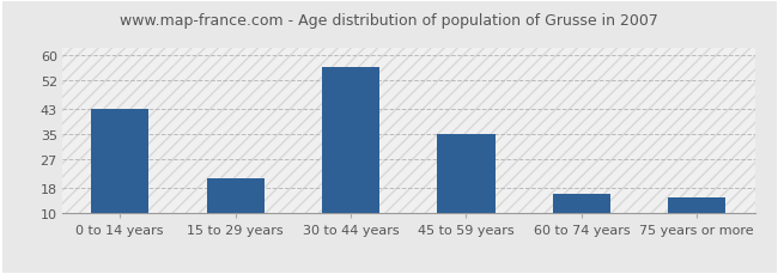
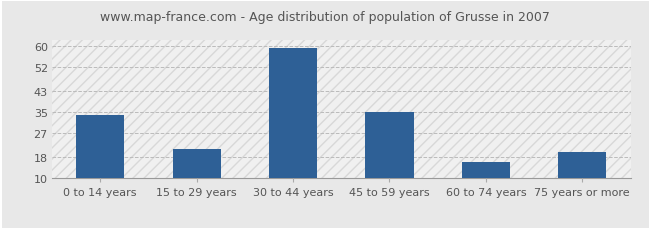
0 to 14 years: 43 -> 34
30 to 44 years: 56 -> 59
75 years or more: 15 -> 20
